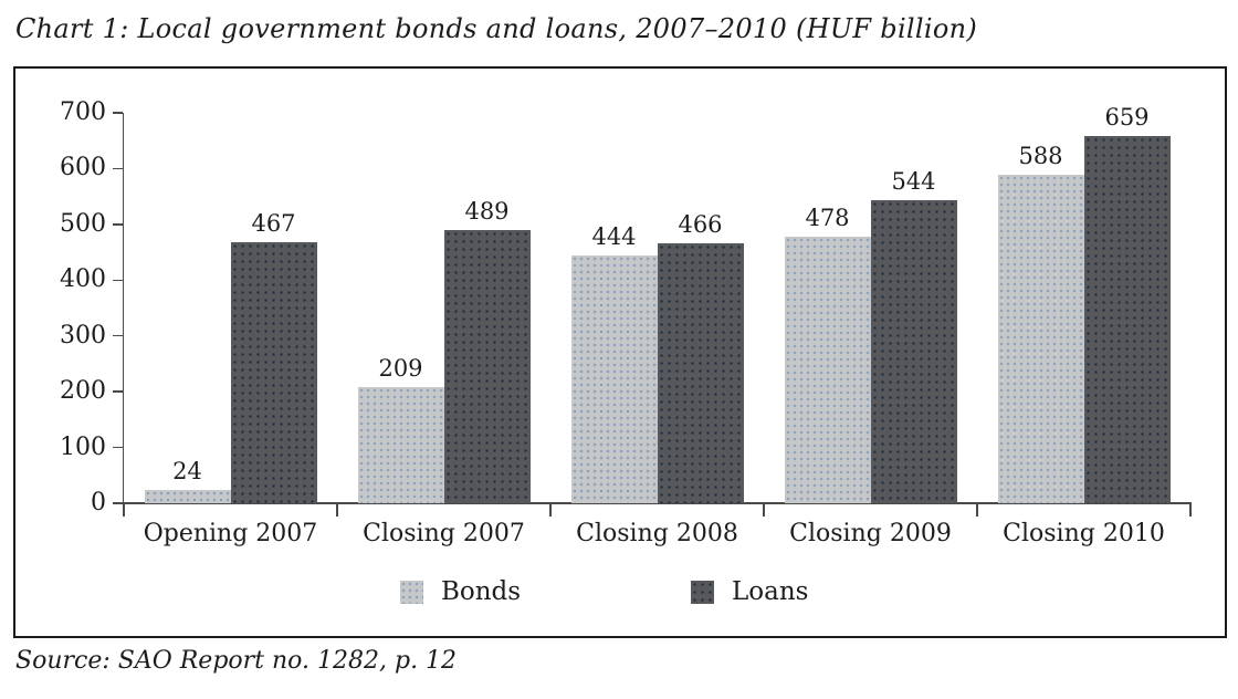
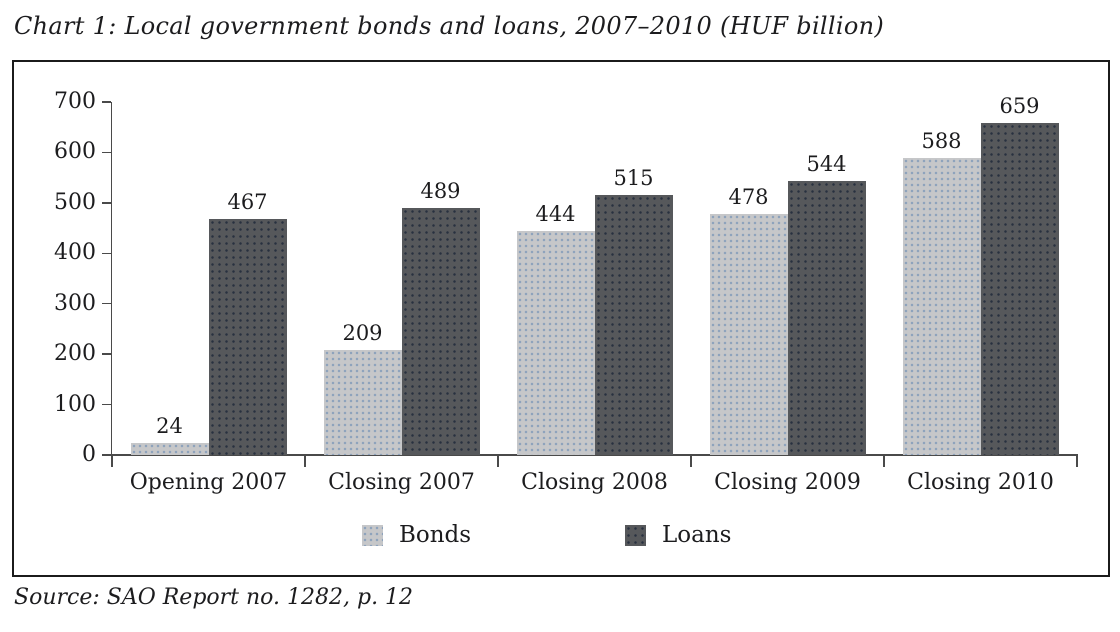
Loans/Closing 2008: 466 -> 515
